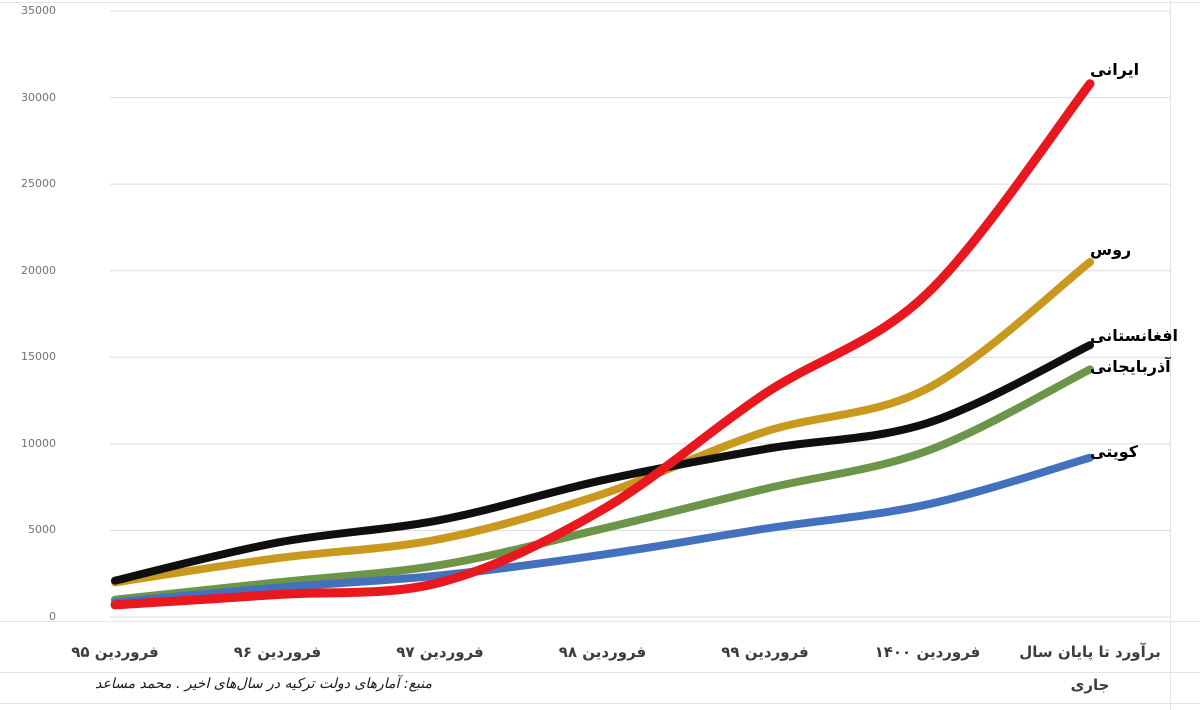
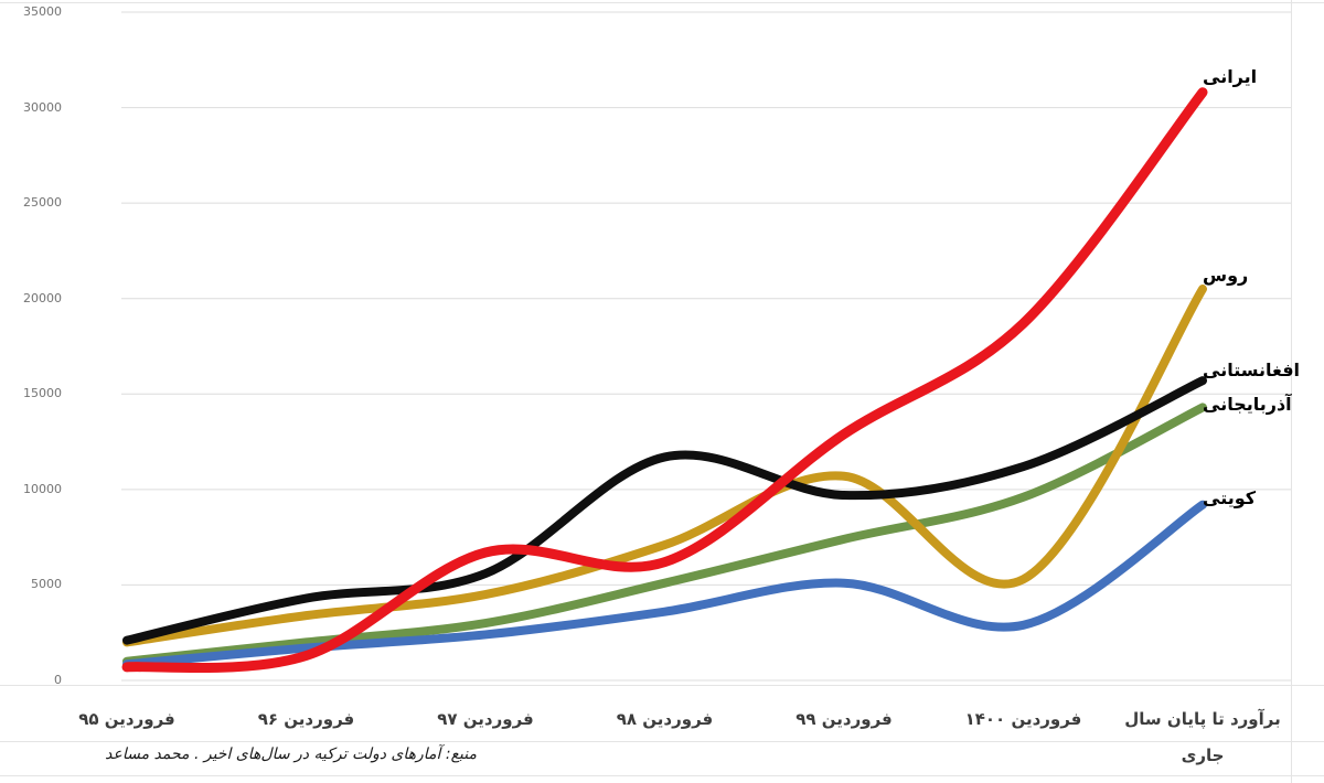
ایرانی/فروردین ۹۷: 2000 -> 6700
افغانستانی/فروردین ۹۸: 7900 -> 11700
روس/فروردین ۱۴۰۰: 13200 -> 5300
کویتی/فروردین ۱۴۰۰: 6500 -> 2900
